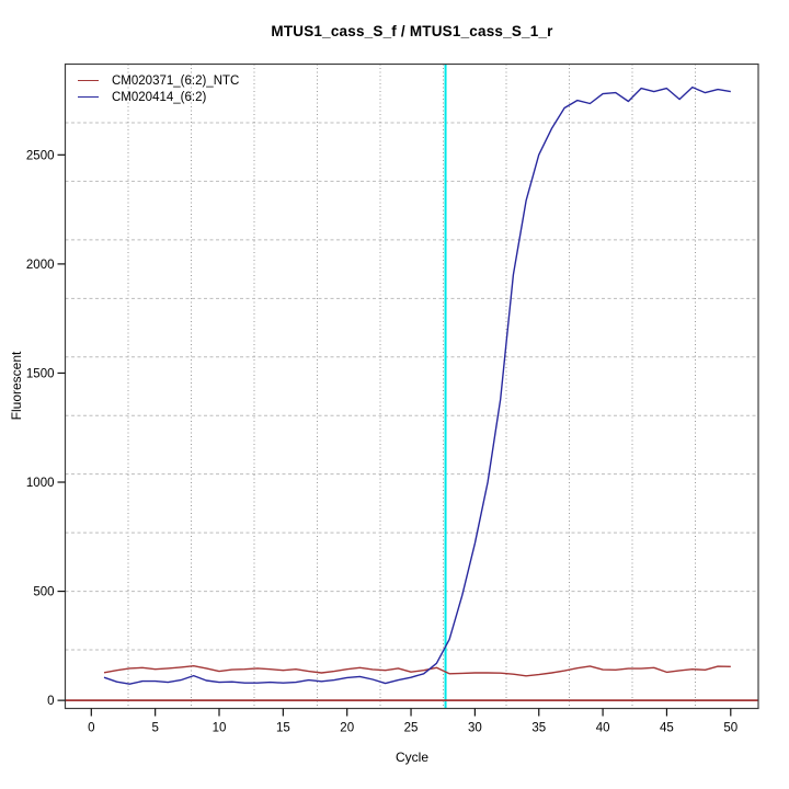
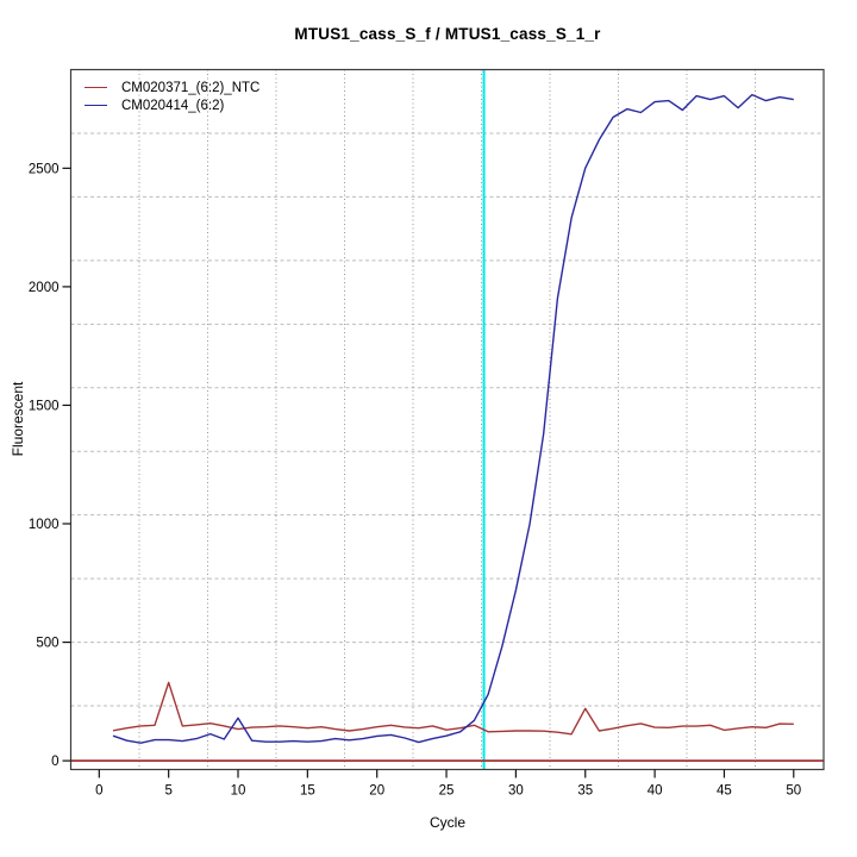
CM020371_(6:2)_NTC/5: 140 -> 330
CM020414_(6:2)/10: 80 -> 180
CM020371_(6:2)_NTC/35: 120 -> 220
